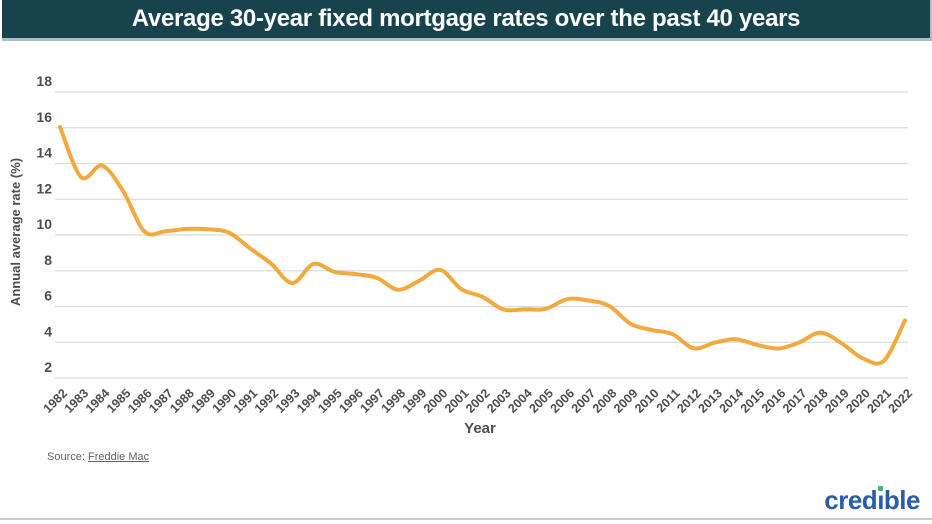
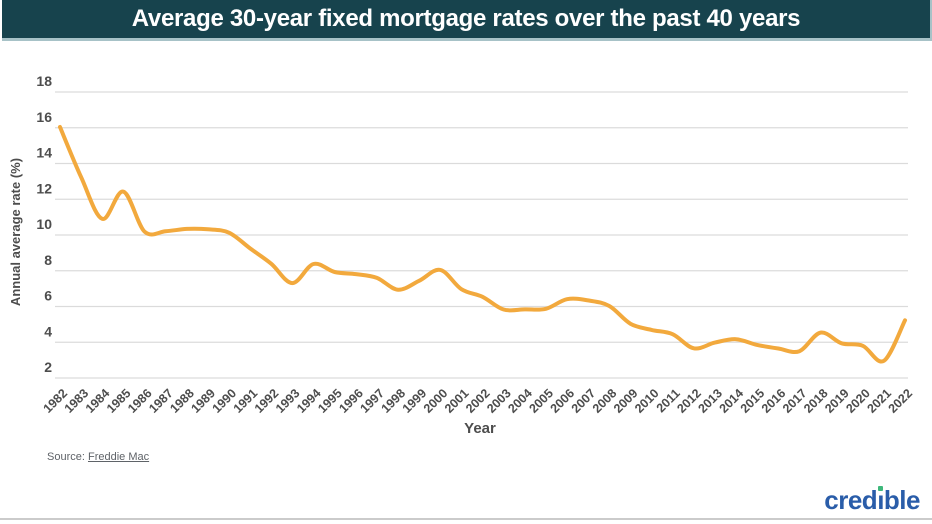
1984: 13.9 -> 10.9
2017: 4.0 -> 3.5
2020: 3.1 -> 3.8
